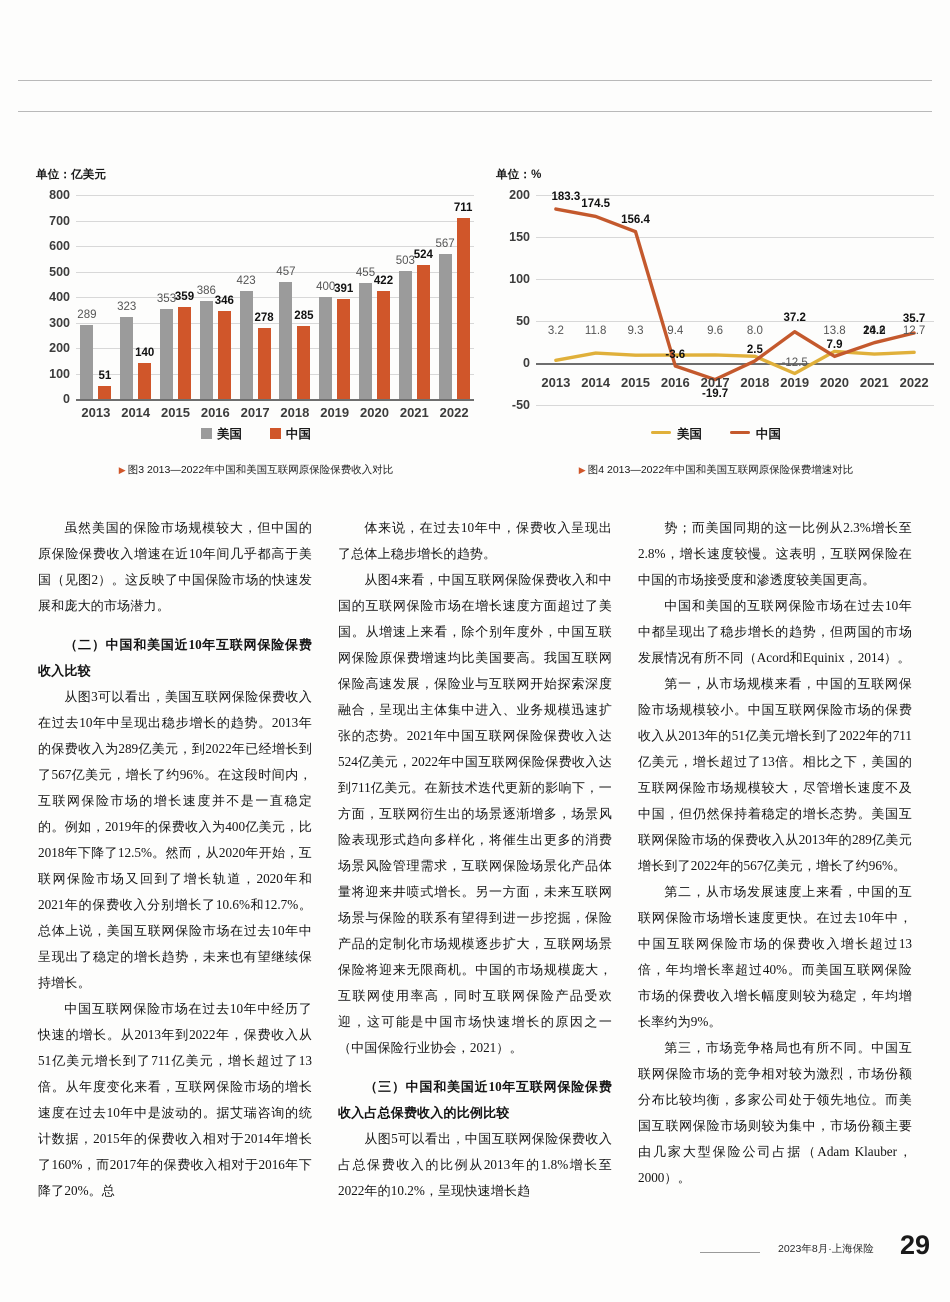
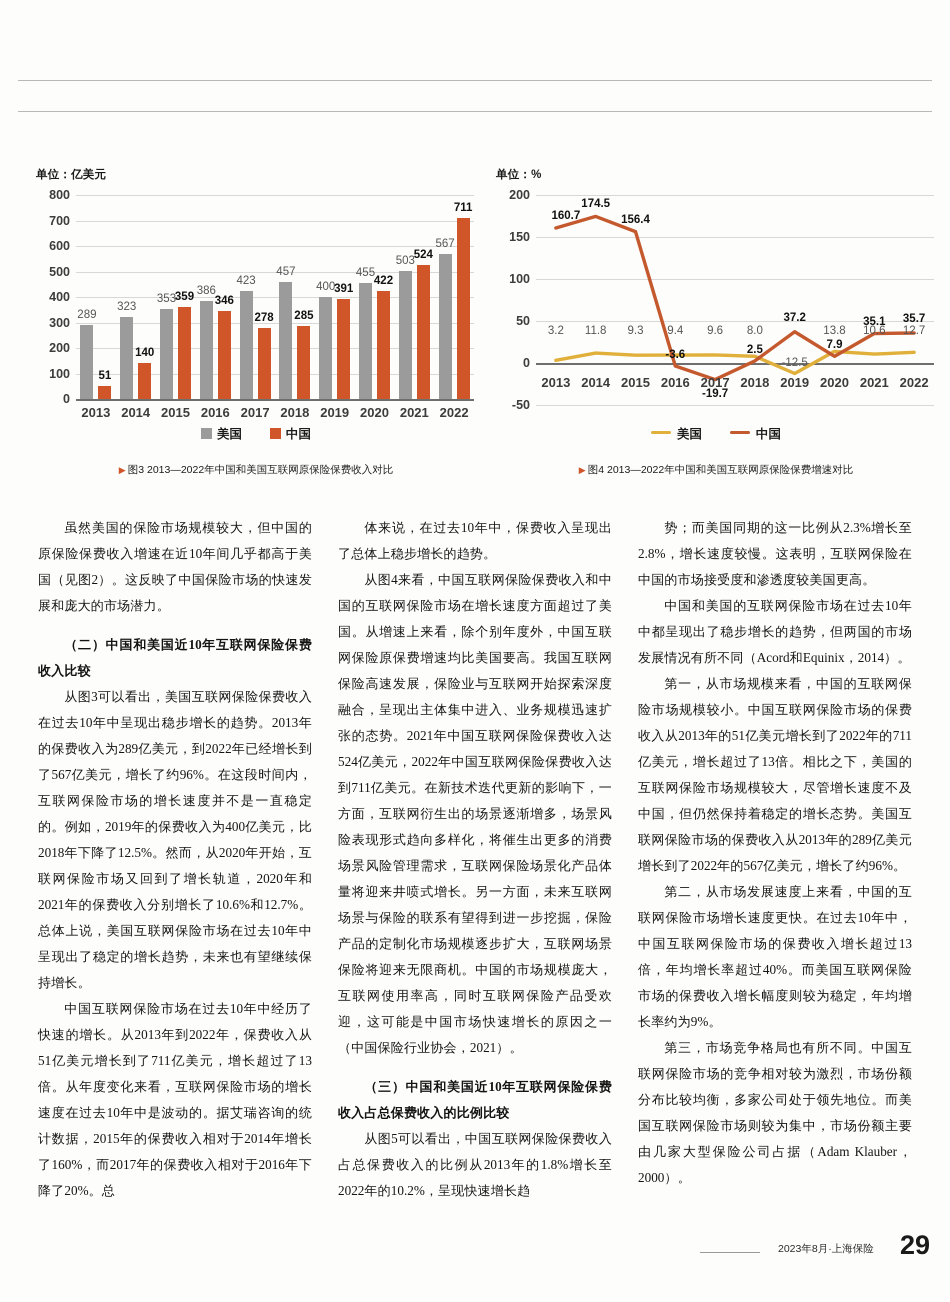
图4 2013—2022年中国和美国互联网原保险保费增速对比/中国/2013: 183.3 -> 160.7
图4 2013—2022年中国和美国互联网原保险保费增速对比/中国/2021: 24.2 -> 35.1
